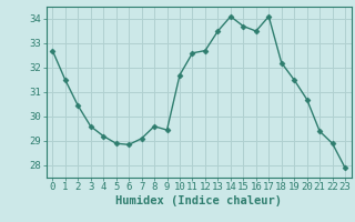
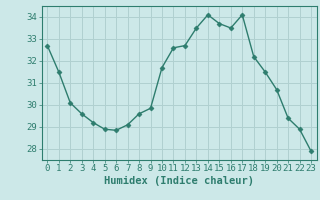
2: 30.45 -> 30.10
9: 29.45 -> 29.85
